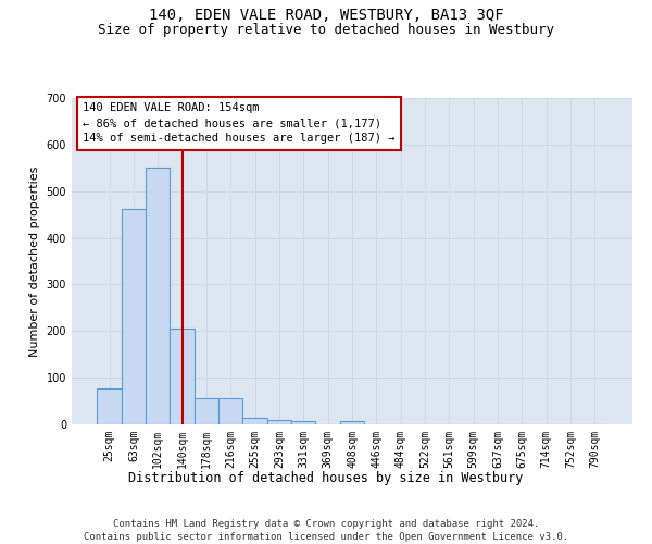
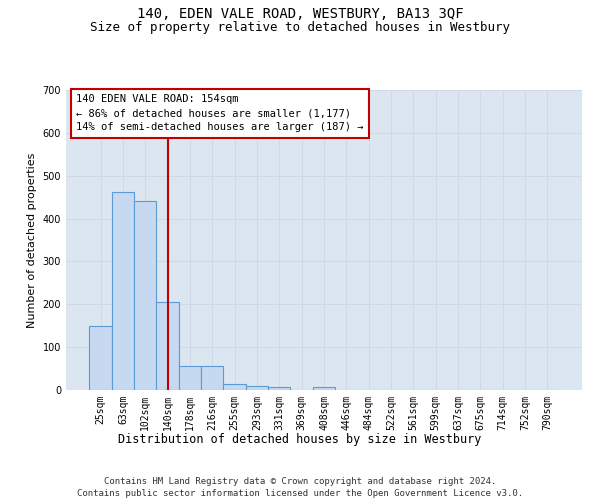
25sqm: 78 -> 150
102sqm: 550 -> 440
